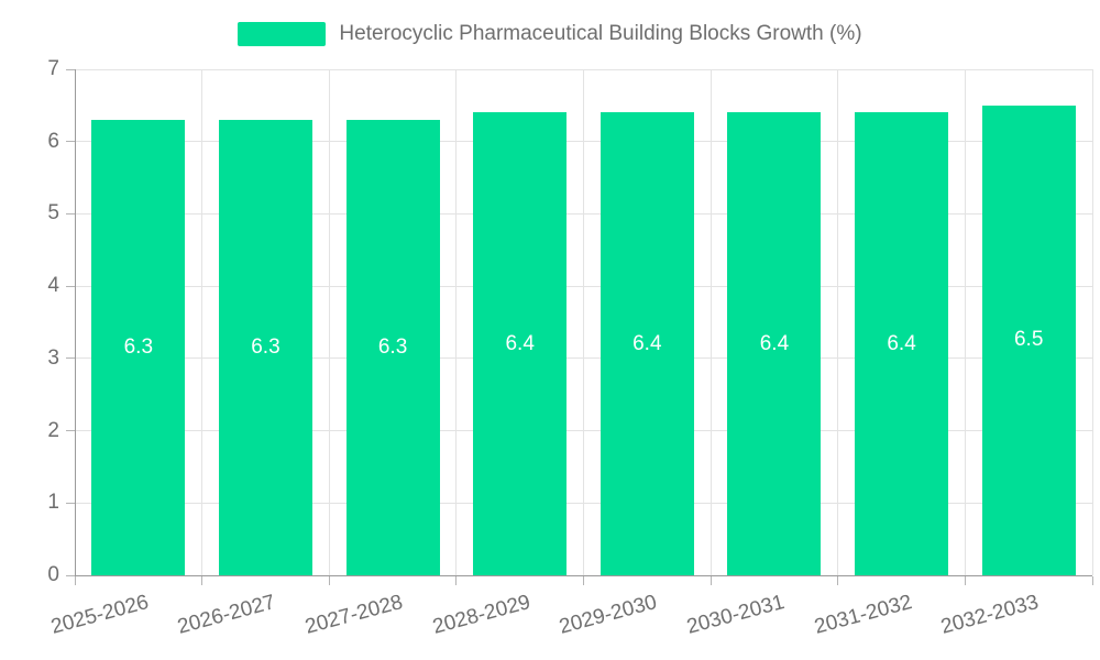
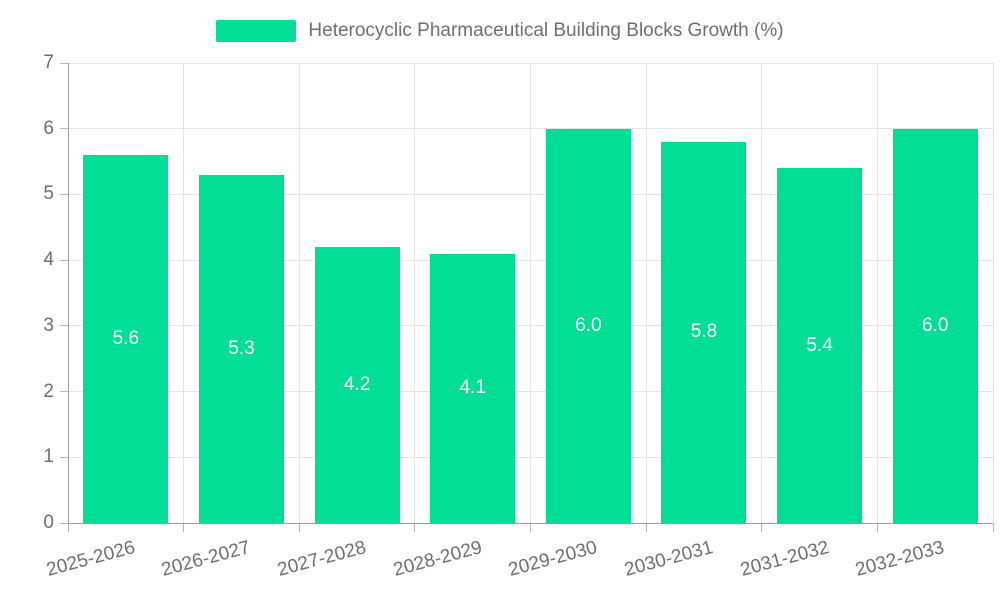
2025-2026: 6.3 -> 5.6
2026-2027: 6.3 -> 5.3
2027-2028: 6.3 -> 4.2
2028-2029: 6.4 -> 4.1
2029-2030: 6.4 -> 6.0
2030-2031: 6.4 -> 5.8
2031-2032: 6.4 -> 5.4
2032-2033: 6.5 -> 6.0
